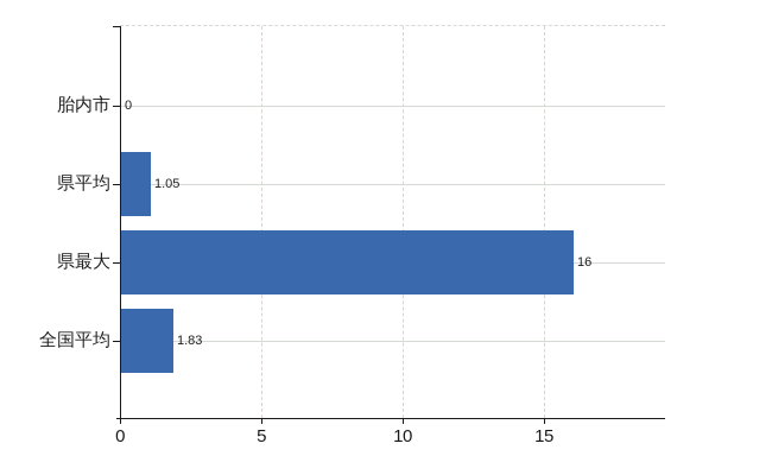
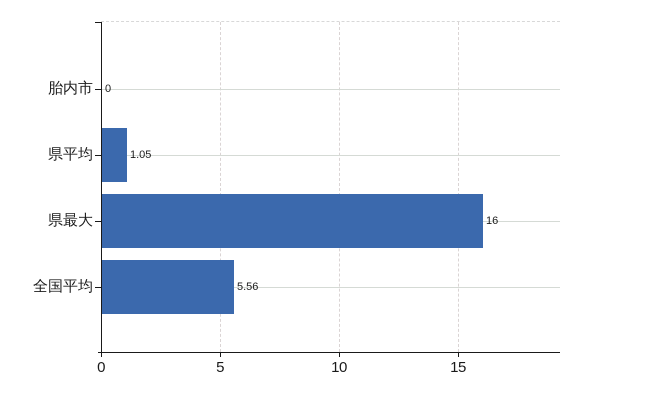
全国平均: 1.83 -> 5.56
